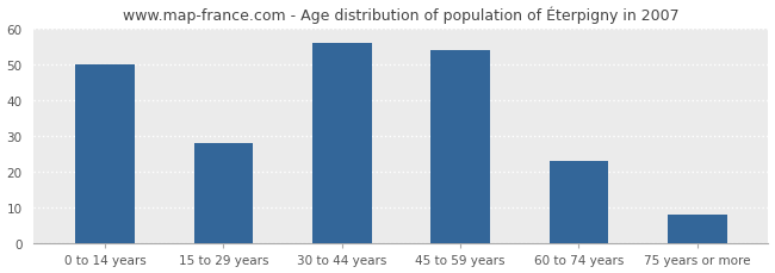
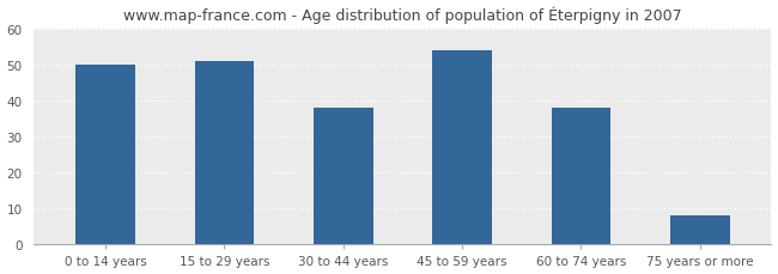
15 to 29 years: 28 -> 51
30 to 44 years: 56 -> 38
60 to 74 years: 23 -> 38
